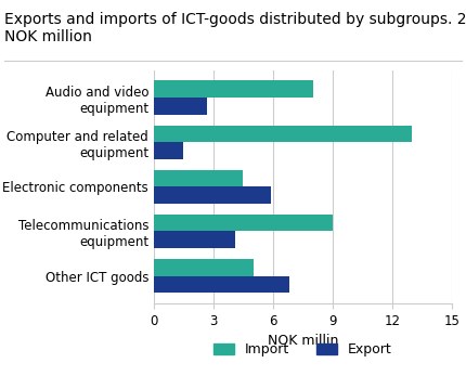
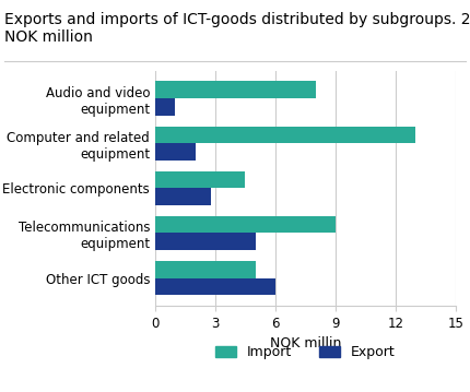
Export/Audio and video equipment: 2.7 -> 1.0
Export/Computer and related equipment: 1.5 -> 2.0
Export/Electronic components: 5.9 -> 2.8
Export/Telecommunications equipment: 4.1 -> 5.0
Export/Other ICT goods: 6.8 -> 6.0
